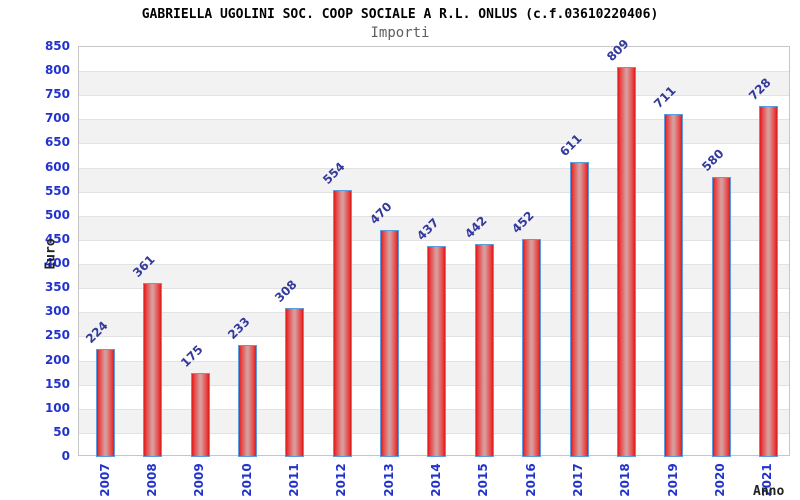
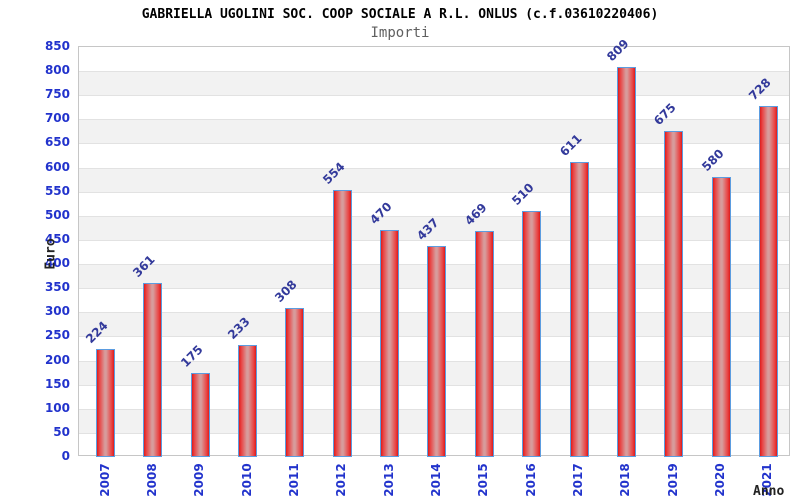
2015: 442 -> 469
2016: 452 -> 510
2019: 711 -> 675
